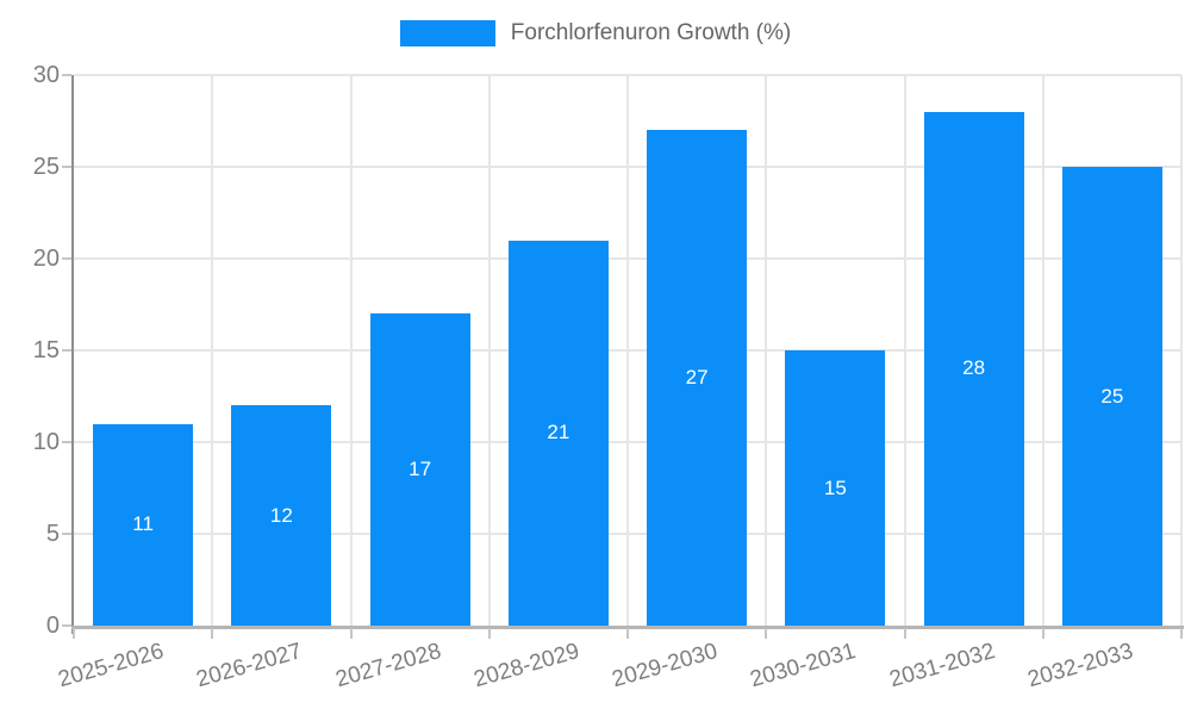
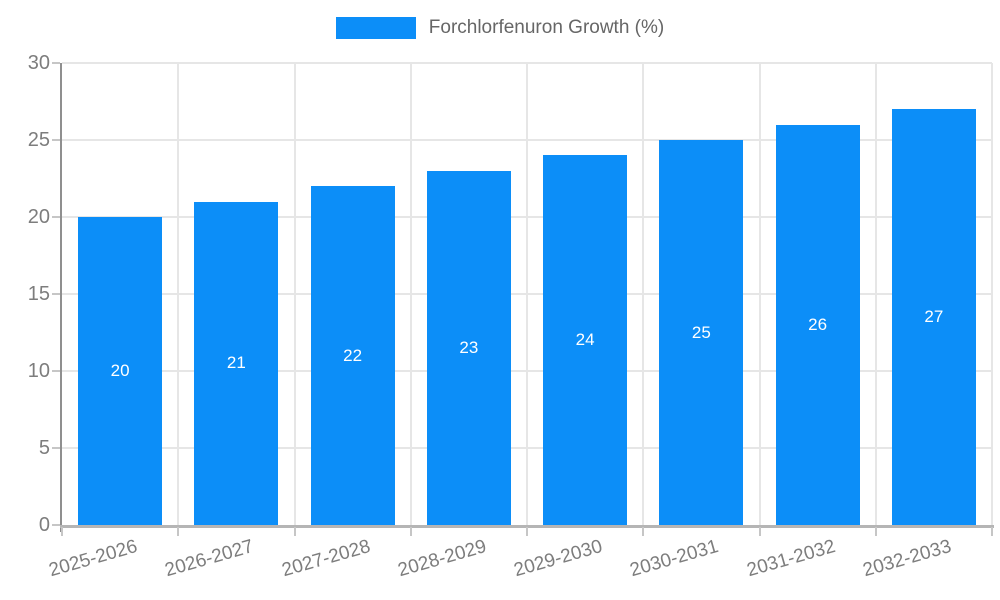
2025-2026: 11 -> 20
2026-2027: 12 -> 21
2027-2028: 17 -> 22
2028-2029: 21 -> 23
2029-2030: 27 -> 24
2030-2031: 15 -> 25
2031-2032: 28 -> 26
2032-2033: 25 -> 27
